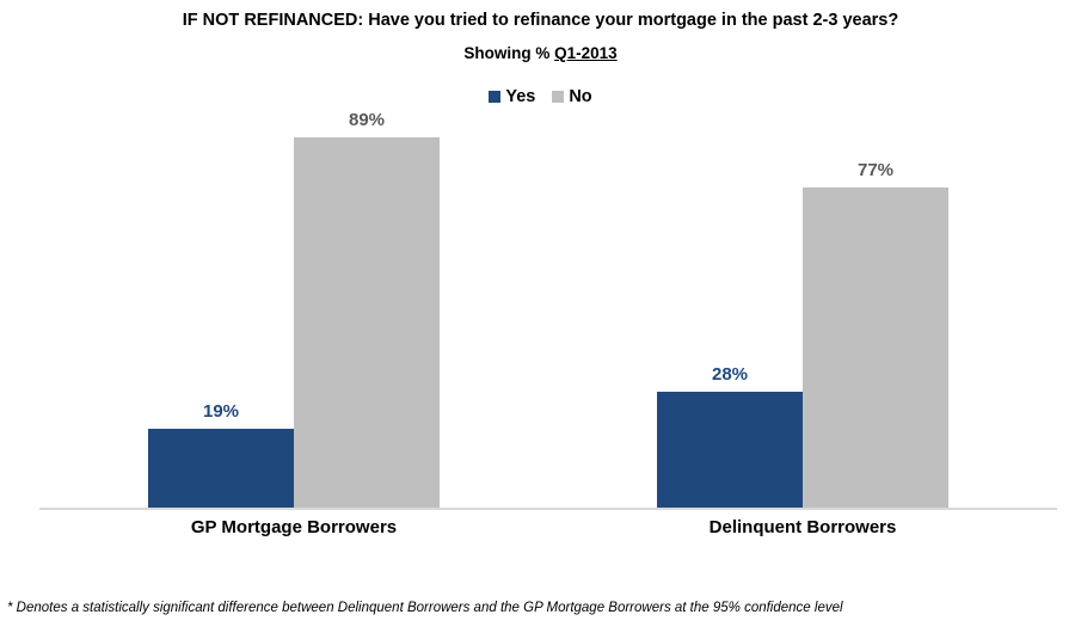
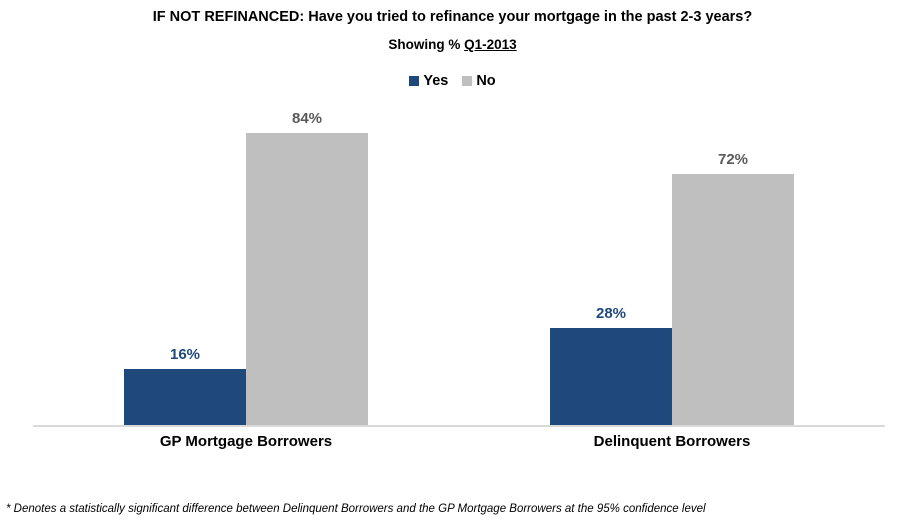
Yes/GP Mortgage Borrowers: 19% -> 16%
No/GP Mortgage Borrowers: 89% -> 84%
No/Delinquent Borrowers: 77% -> 72%
